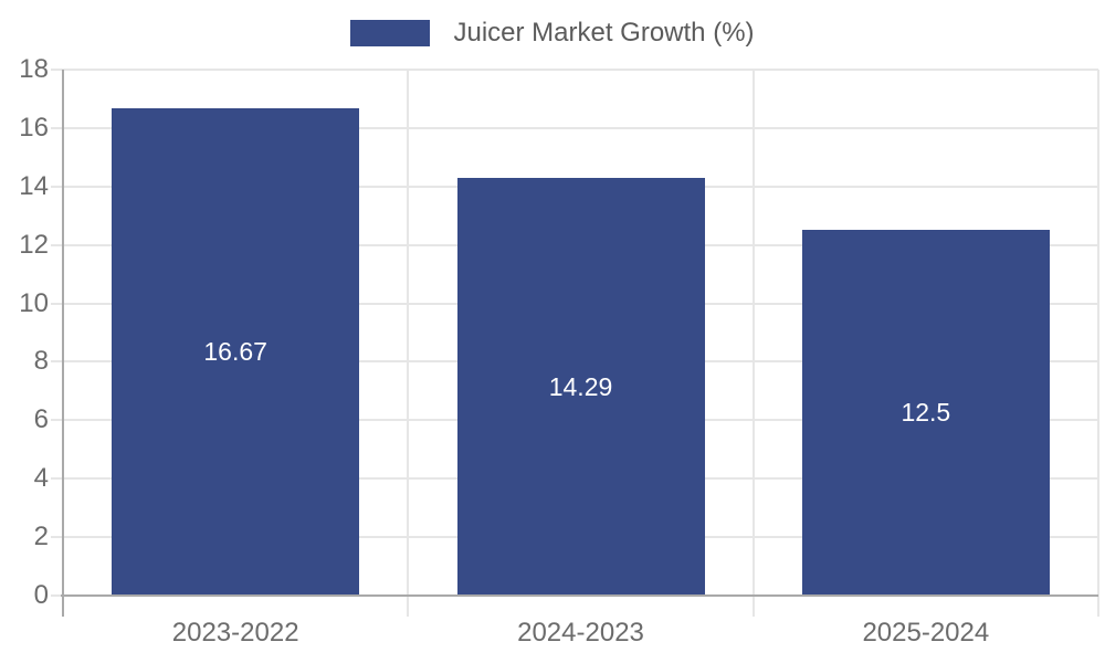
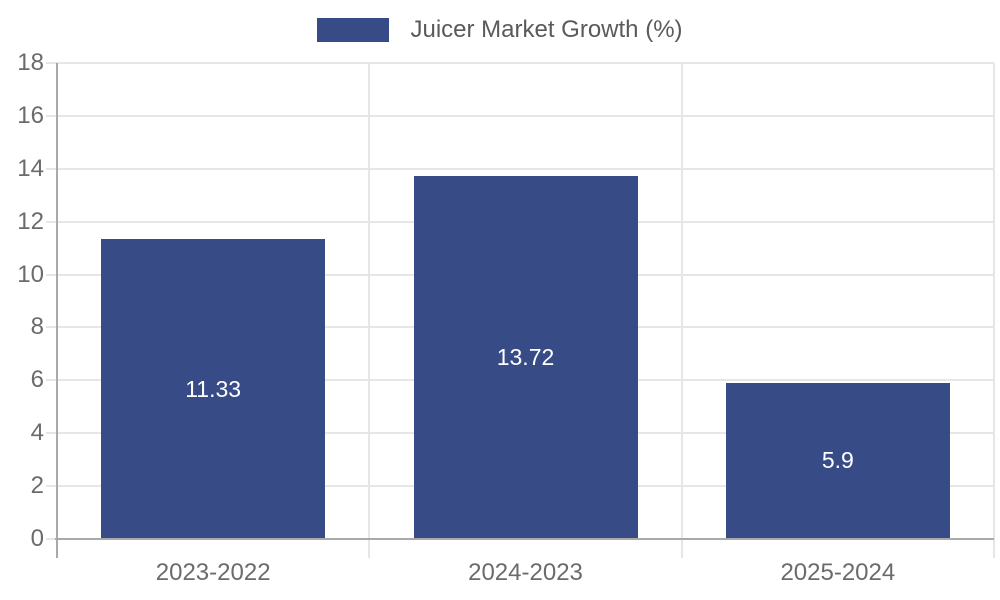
2023-2022: 16.67 -> 11.33
2024-2023: 14.29 -> 13.72
2025-2024: 12.5 -> 5.9
